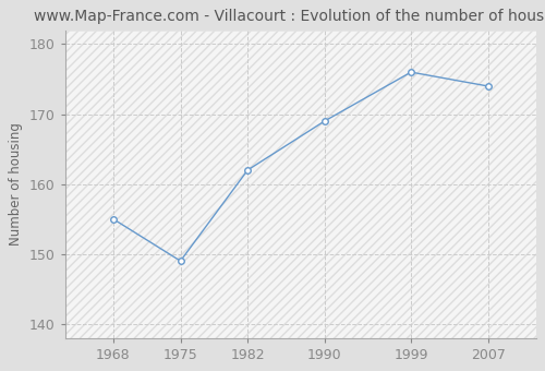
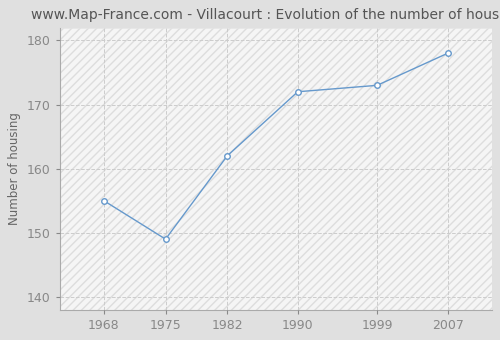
1990: 169 -> 172
1999: 176 -> 173
2007: 174 -> 178
